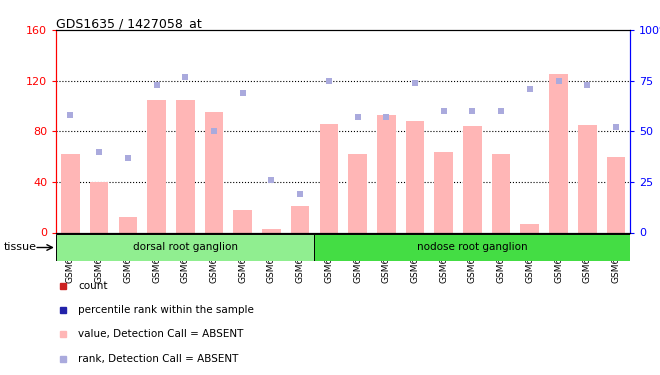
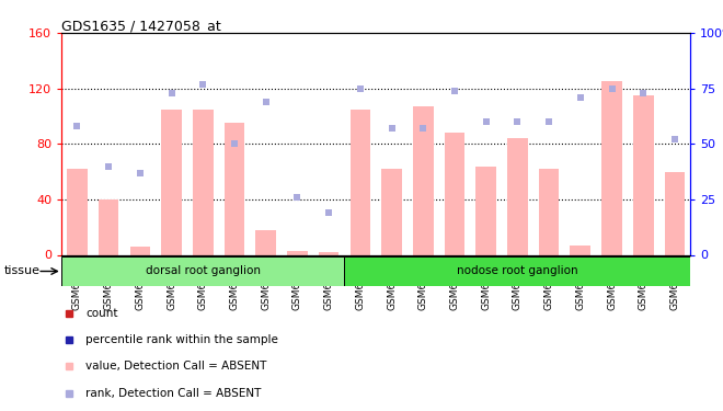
GSM63677: 12 -> 6
GSM63683: 21 -> 2
GSM63684: 86 -> 105
GSM63686: 93 -> 107
GSM63693: 85 -> 115
